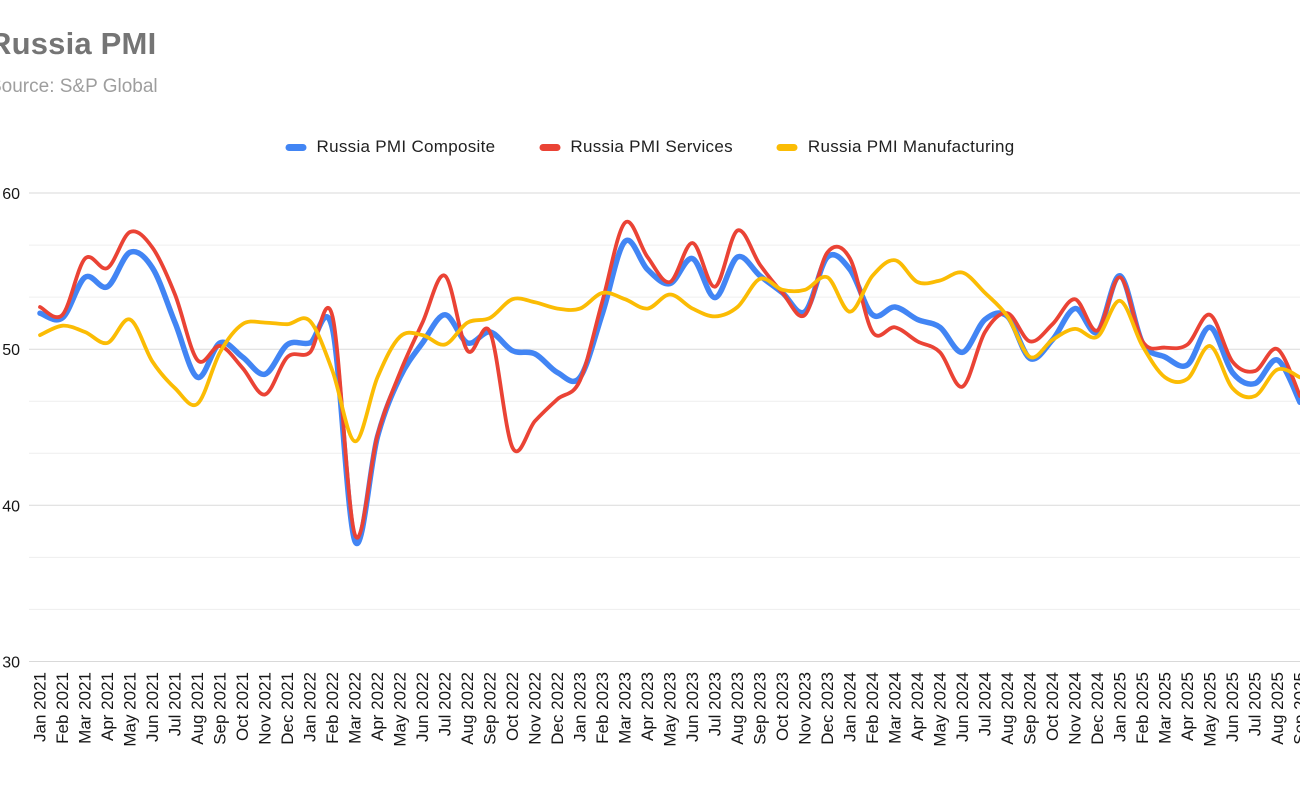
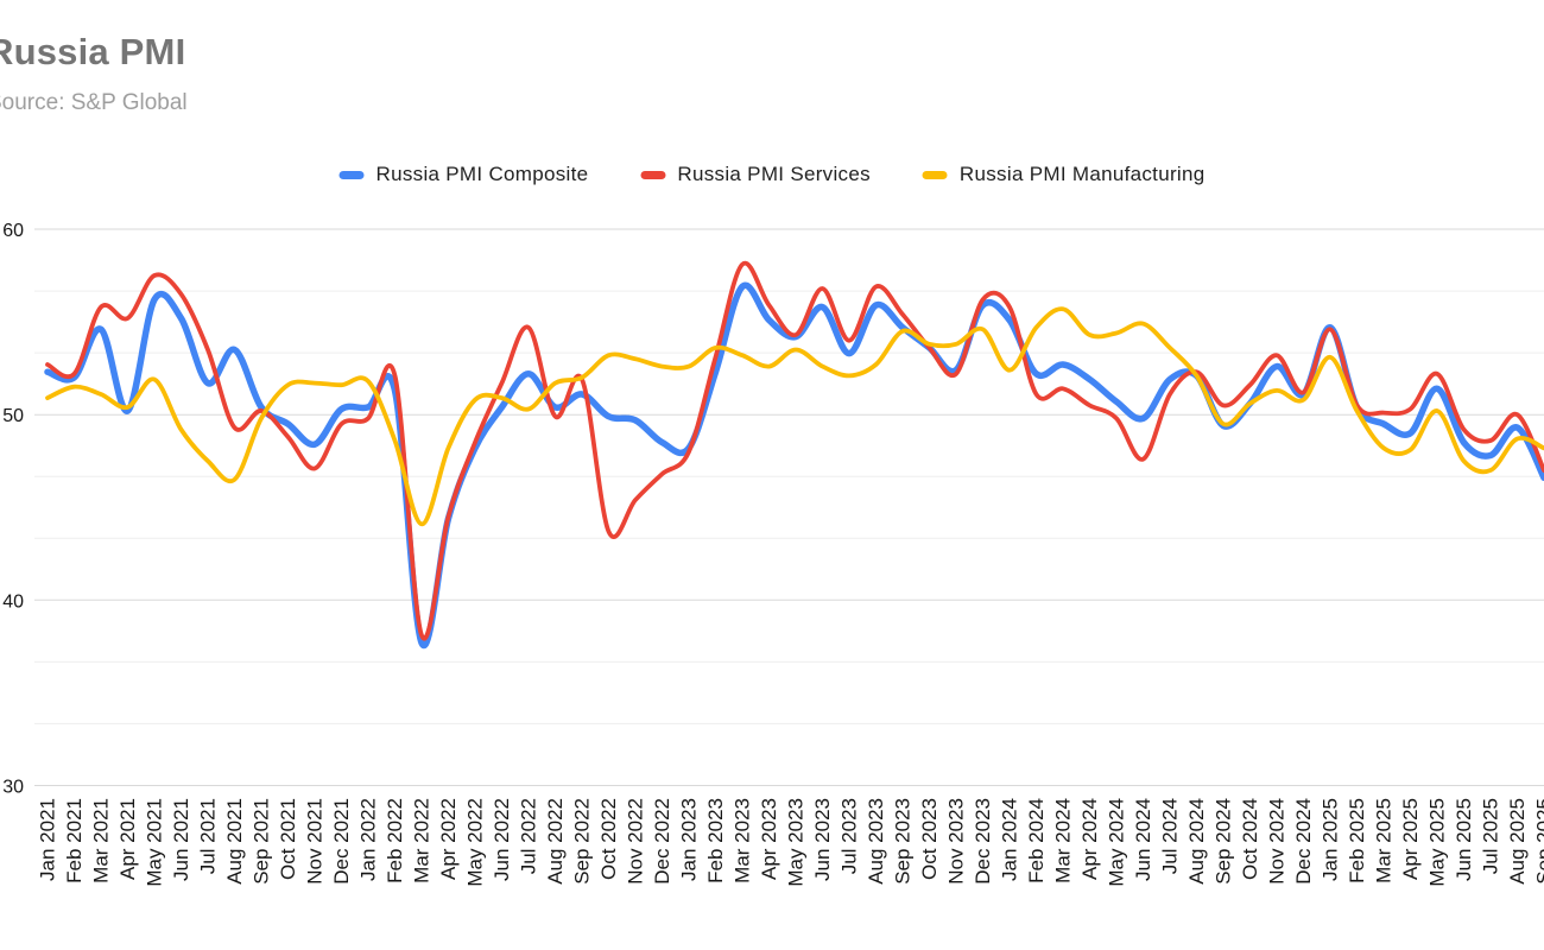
Russia PMI Composite/Apr 2021: 54.0 -> 50.2
Russia PMI Composite/Aug 2021: 48.2 -> 53.5
Russia PMI Services/Sep 2022: 51.1 -> 51.9
Russia PMI Services/Aug 2023: 57.6 -> 56.9
Russia PMI Composite/May 2024: 51.4 -> 50.7
